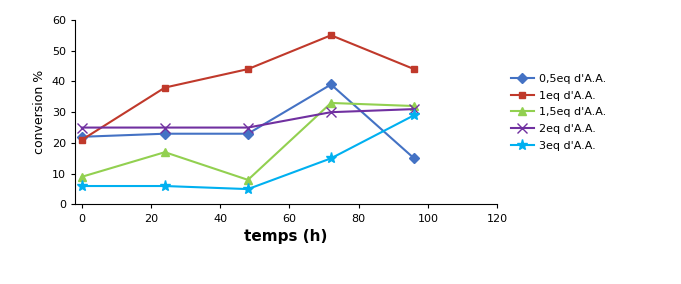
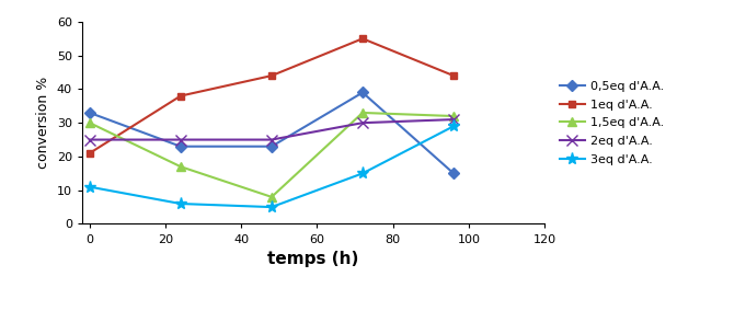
0,5eq d'A.A./0: 22 -> 33
1,5eq d'A.A./0: 9 -> 30
3eq d'A.A./0: 6 -> 11
